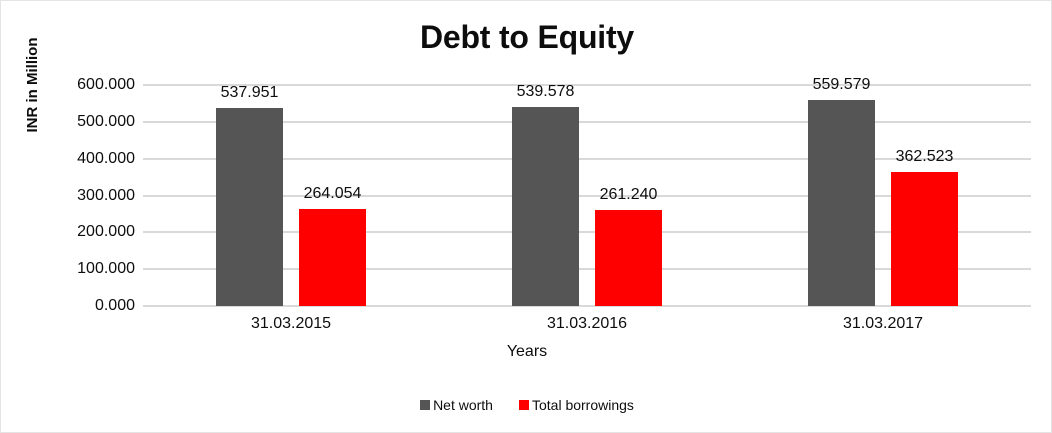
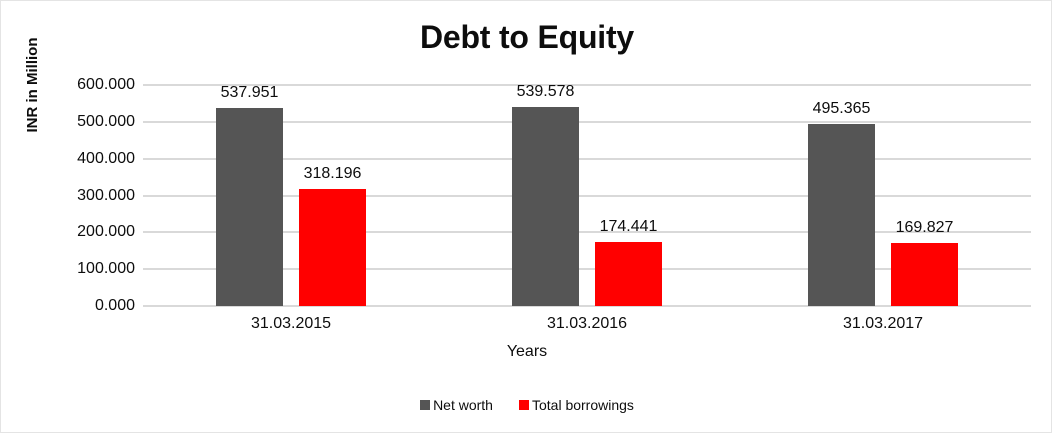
Total borrowings/31.03.2015: 264.054 -> 318.196
Total borrowings/31.03.2016: 261.240 -> 174.441
Net worth/31.03.2017: 559.579 -> 495.365
Total borrowings/31.03.2017: 362.523 -> 169.827
